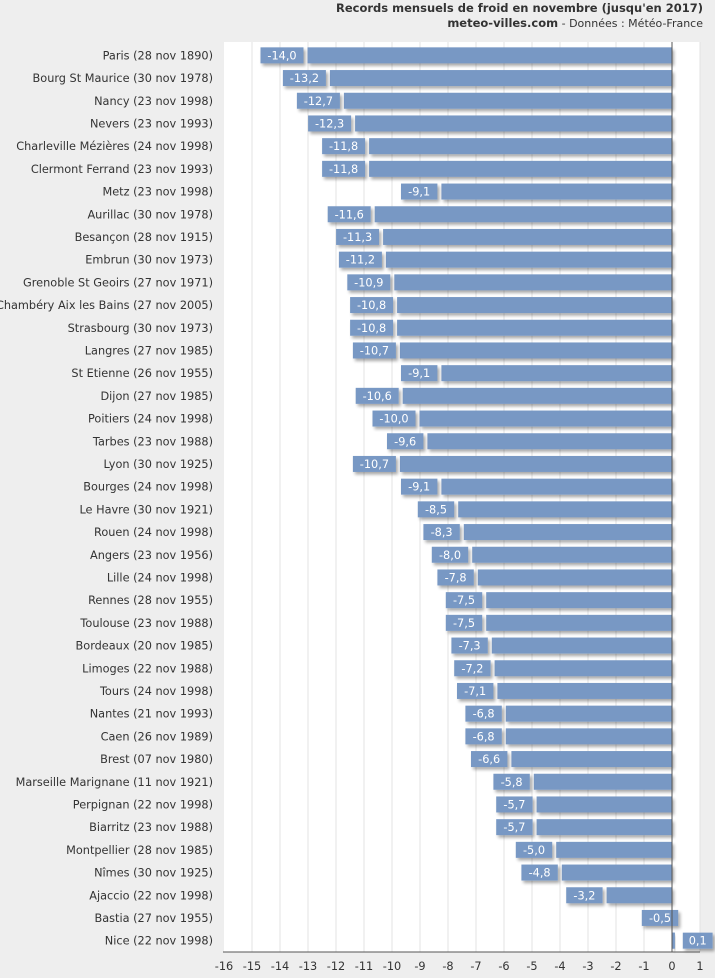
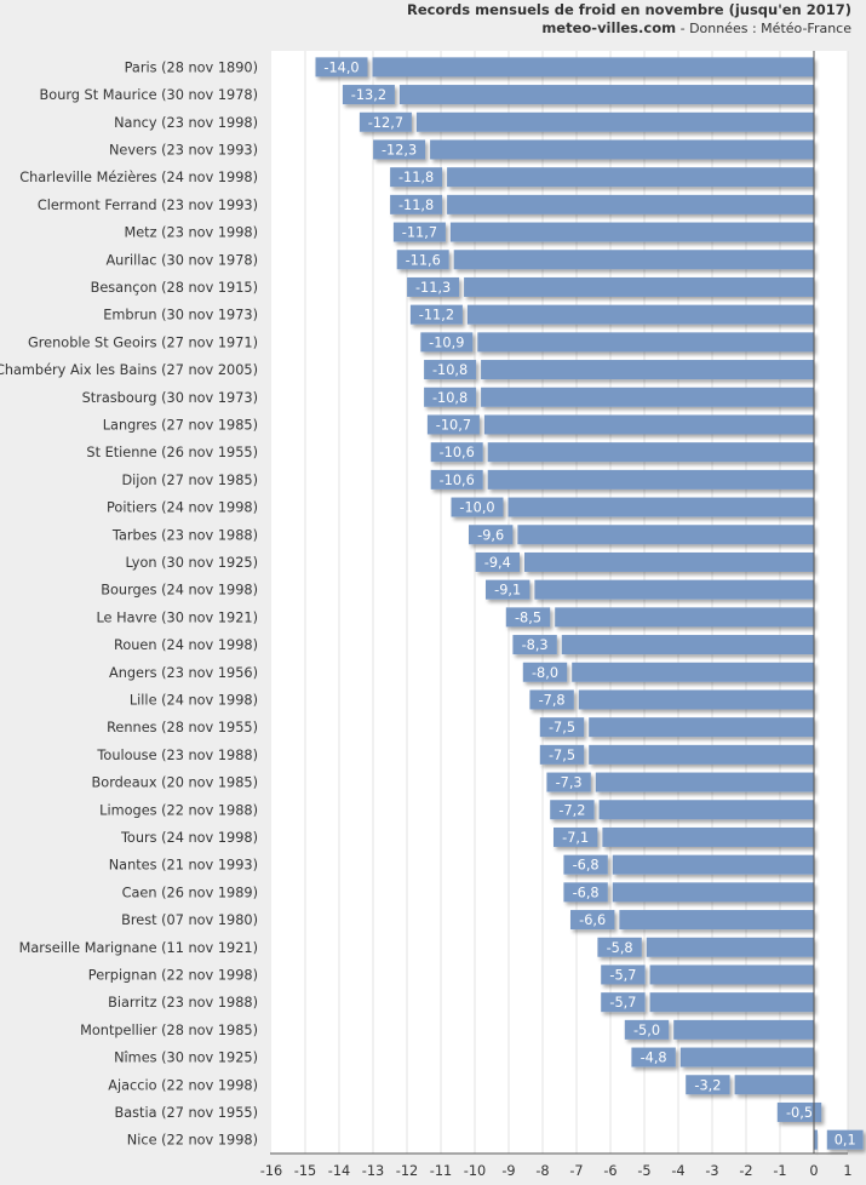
Metz (23 nov 1998): -9,1 -> -11,7
St Etienne (26 nov 1955): -9,1 -> -10,6
Lyon (30 nov 1925): -10,7 -> -9,4
